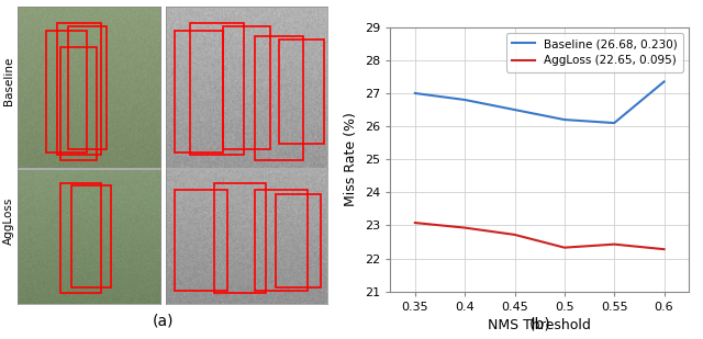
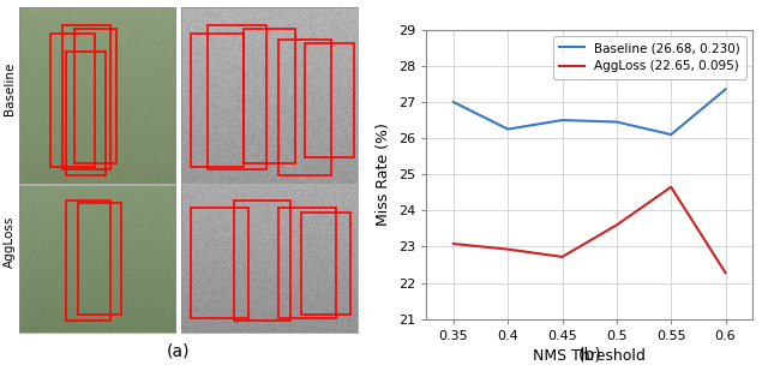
Baseline (26.68, 0.230)/0.4: 26.80 -> 26.25
Baseline (26.68, 0.230)/0.5: 26.20 -> 26.45
AggLoss (22.65, 0.095)/0.5: 22.33 -> 23.60
AggLoss (22.65, 0.095)/0.55: 22.43 -> 24.65
